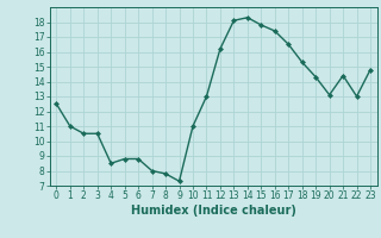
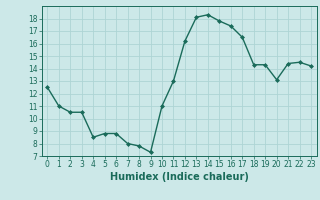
18: 15.3 -> 14.3
22: 13.0 -> 14.5
23: 14.8 -> 14.2
